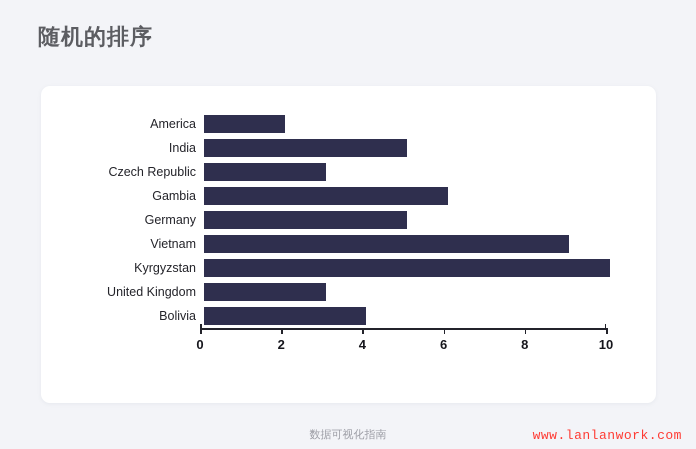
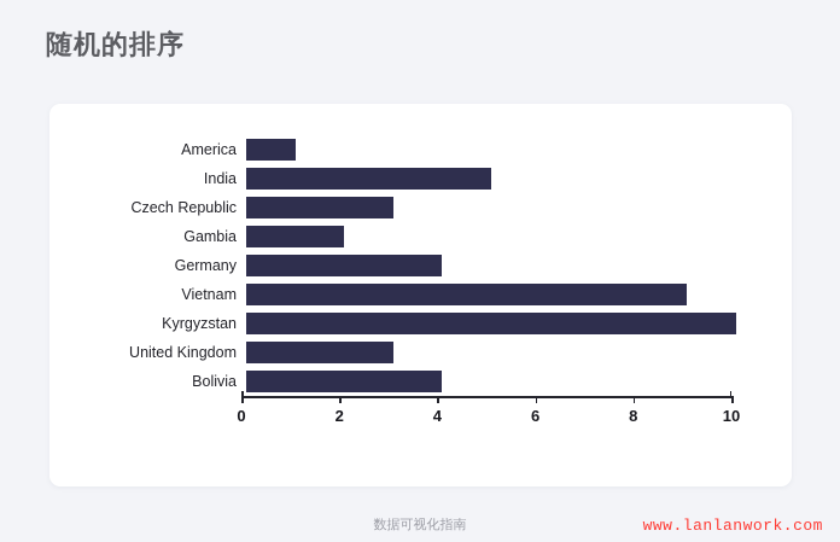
America: 2 -> 1
Gambia: 6 -> 2
Germany: 5 -> 4
